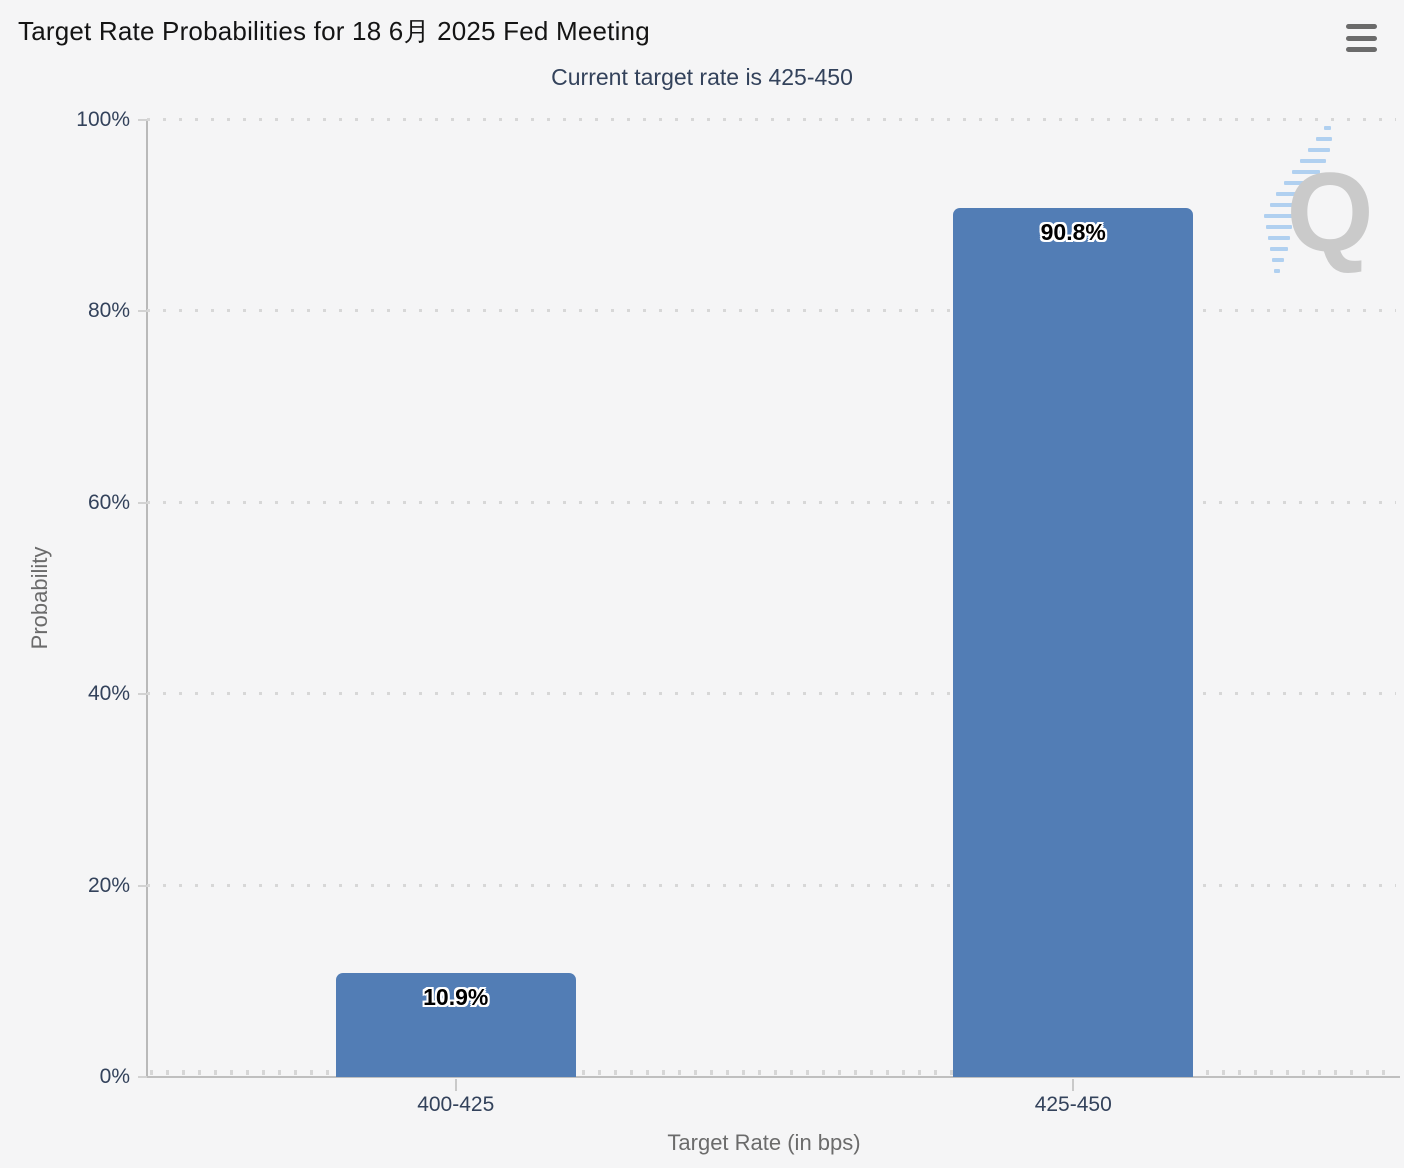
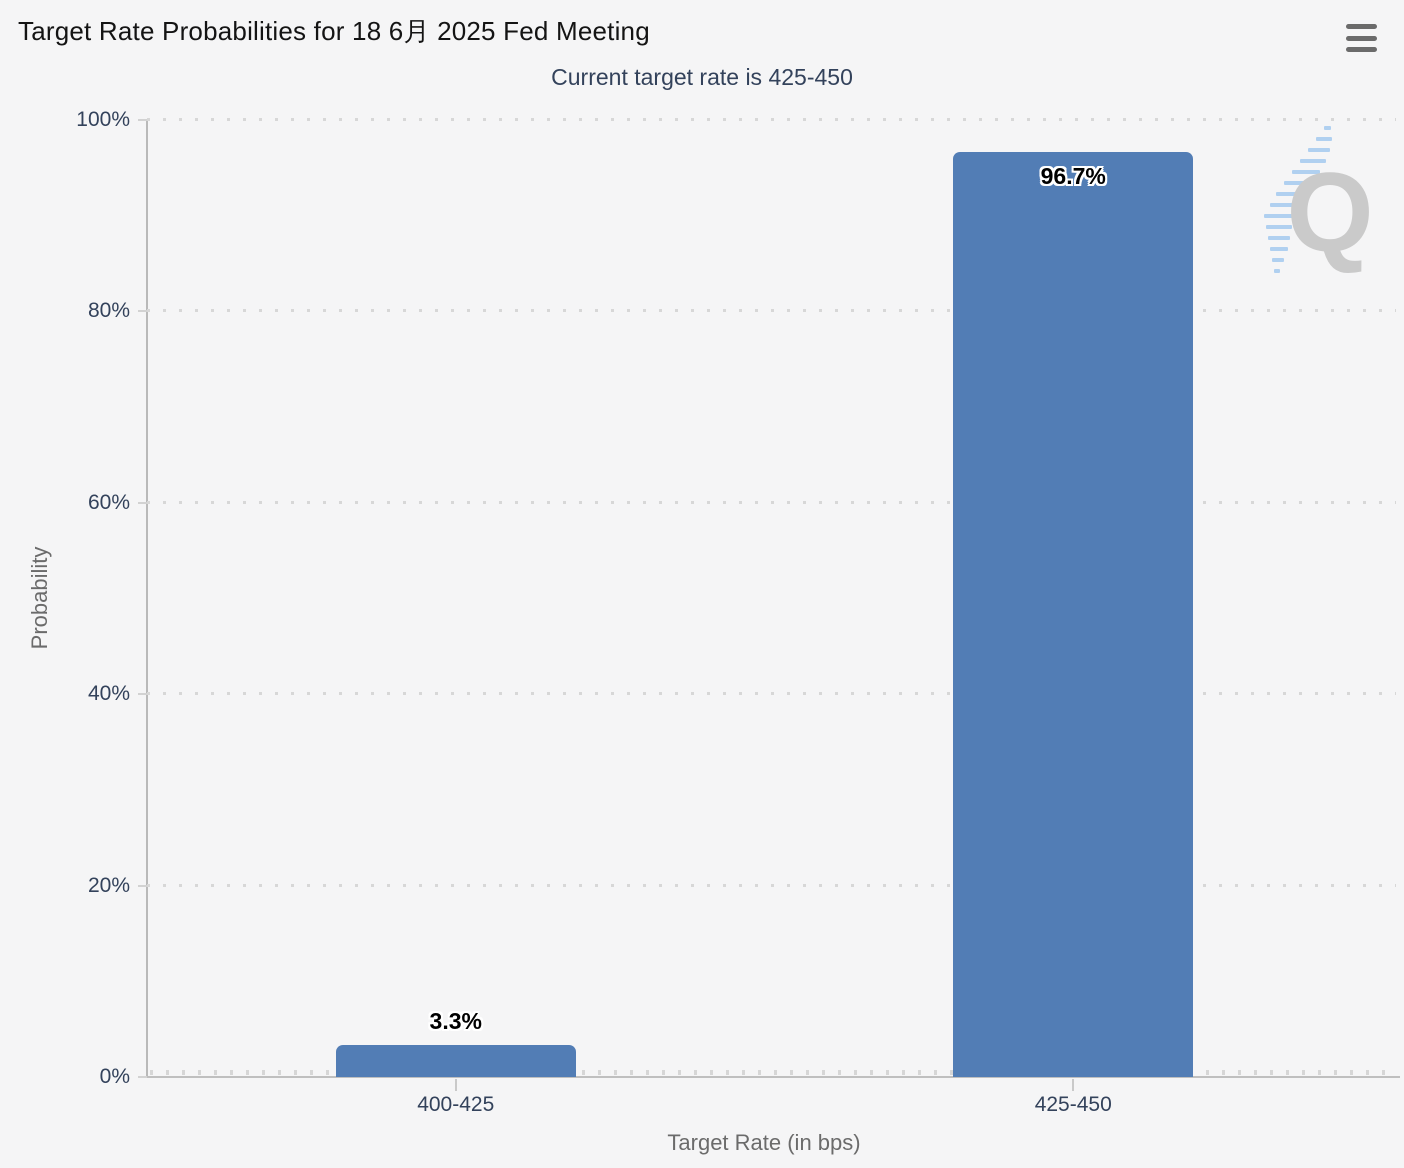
400-425: 10.9% -> 3.3%
425-450: 90.8% -> 96.7%
